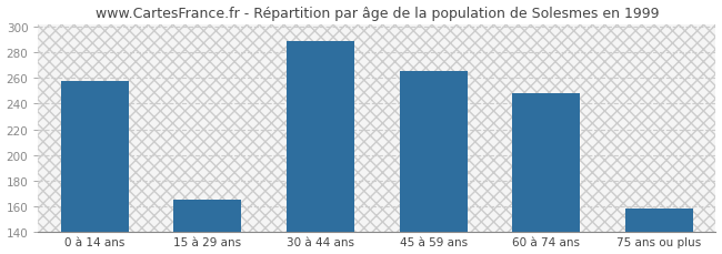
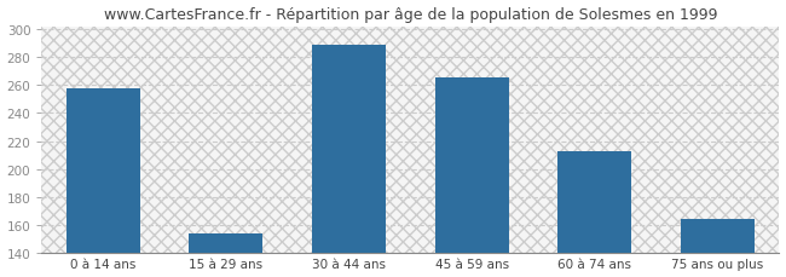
15 à 29 ans: 165 -> 154
60 à 74 ans: 248 -> 213
75 ans ou plus: 158 -> 164
